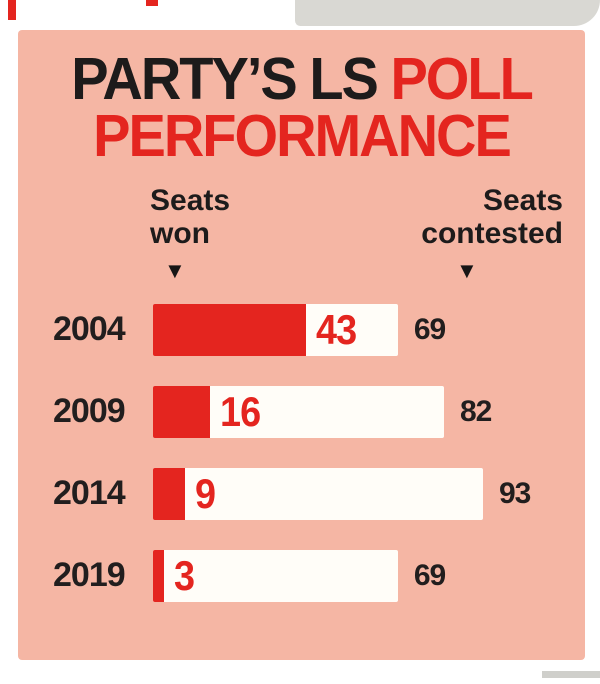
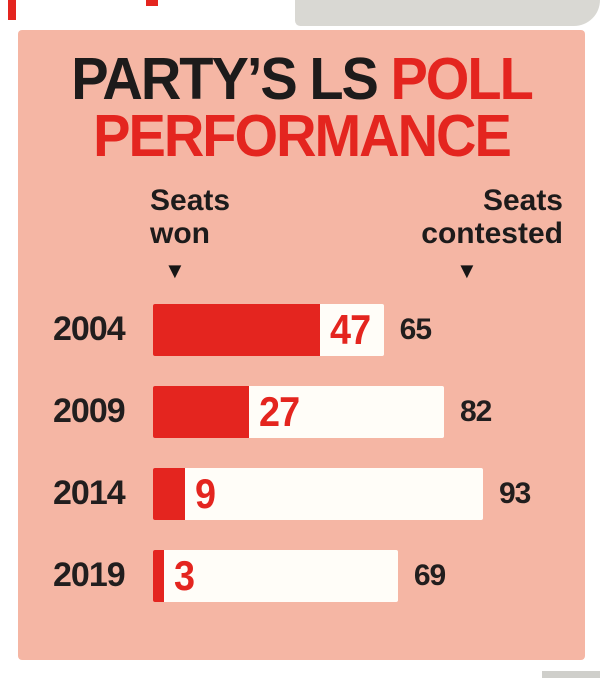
Seats won/2004: 43 -> 47
Seats contested/2004: 69 -> 65
Seats won/2009: 16 -> 27
